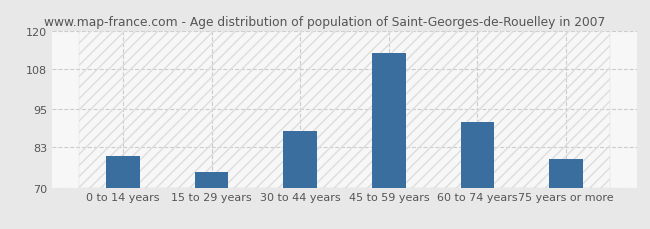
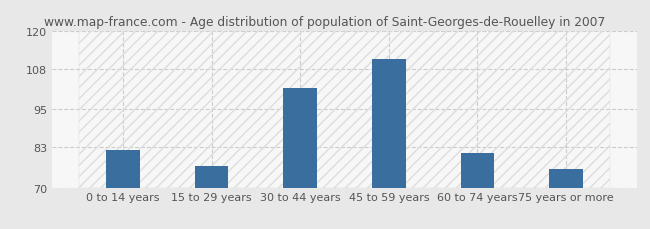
0 to 14 years: 80 -> 82
15 to 29 years: 75 -> 77
30 to 44 years: 88 -> 102
45 to 59 years: 113 -> 111
60 to 74 years: 91 -> 81
75 years or more: 79 -> 76
